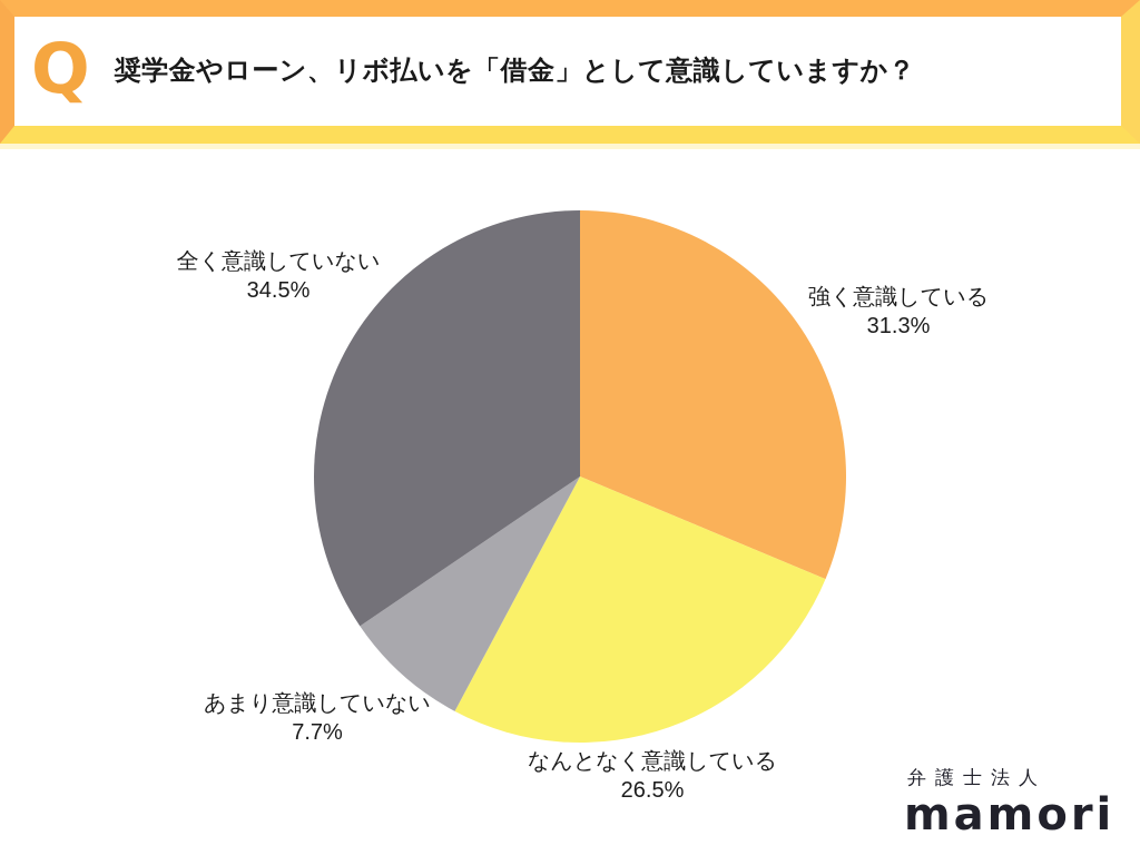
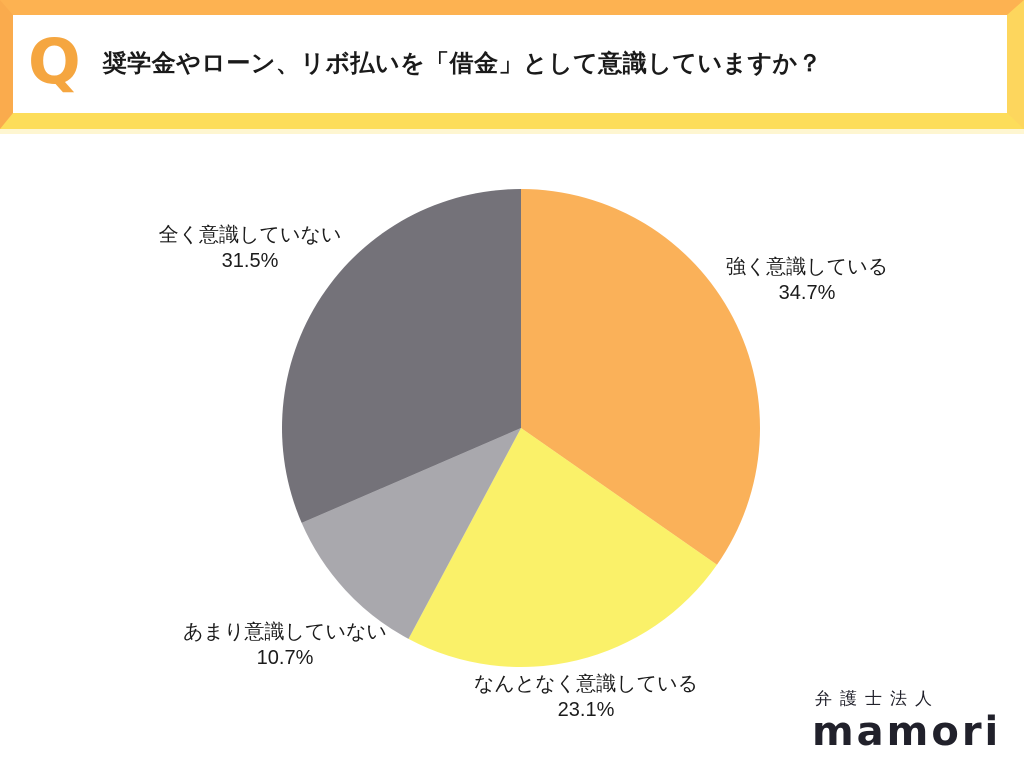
強く意識している: 31.3% -> 34.7%
なんとなく意識している: 26.5% -> 23.1%
あまり意識していない: 7.7% -> 10.7%
全く意識していない: 34.5% -> 31.5%
